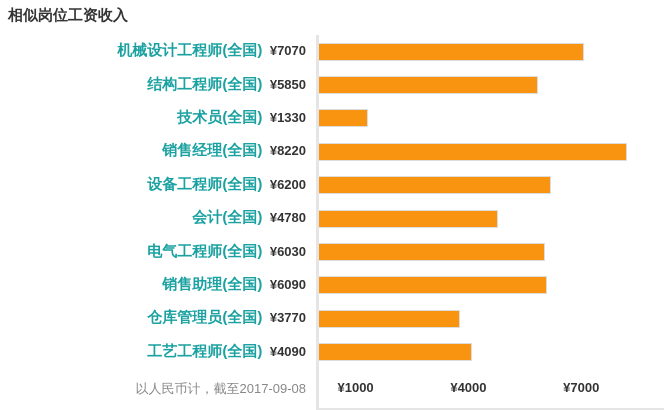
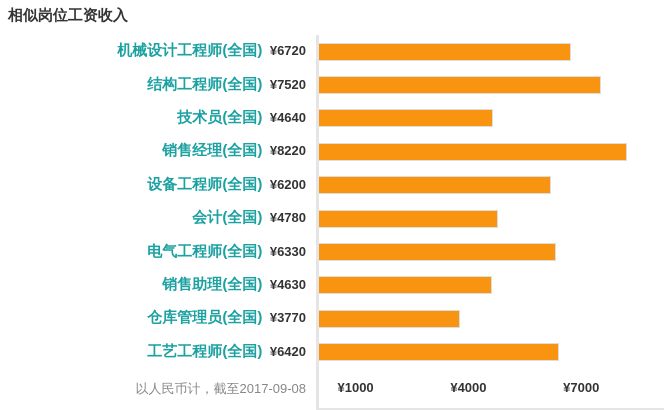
机械设计工程师(全国): ¥7070 -> ¥6720
结构工程师(全国): ¥5850 -> ¥7520
技术员(全国): ¥1330 -> ¥4640
电气工程师(全国): ¥6030 -> ¥6330
销售助理(全国): ¥6090 -> ¥4630
工艺工程师(全国): ¥4090 -> ¥6420
